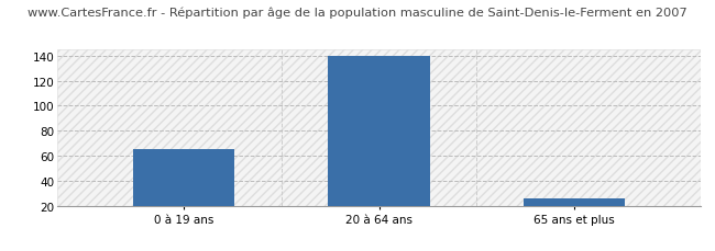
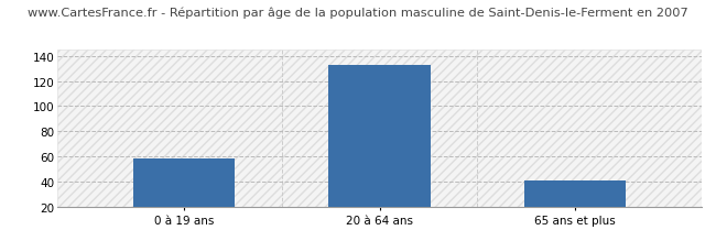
0 à 19 ans: 65 -> 58
20 à 64 ans: 140 -> 133
65 ans et plus: 26 -> 41
